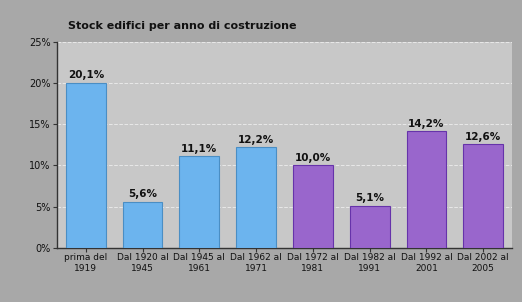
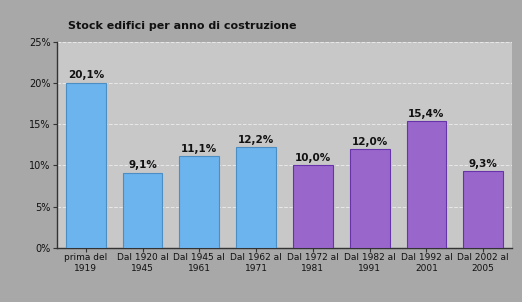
Dal 1920 al 1945: 5,6% -> 9,1%
Dal 1982 al 1991: 5,1% -> 12,0%
Dal 1992 al 2001: 14,2% -> 15,4%
Dal 2002 al 2005: 12,6% -> 9,3%
